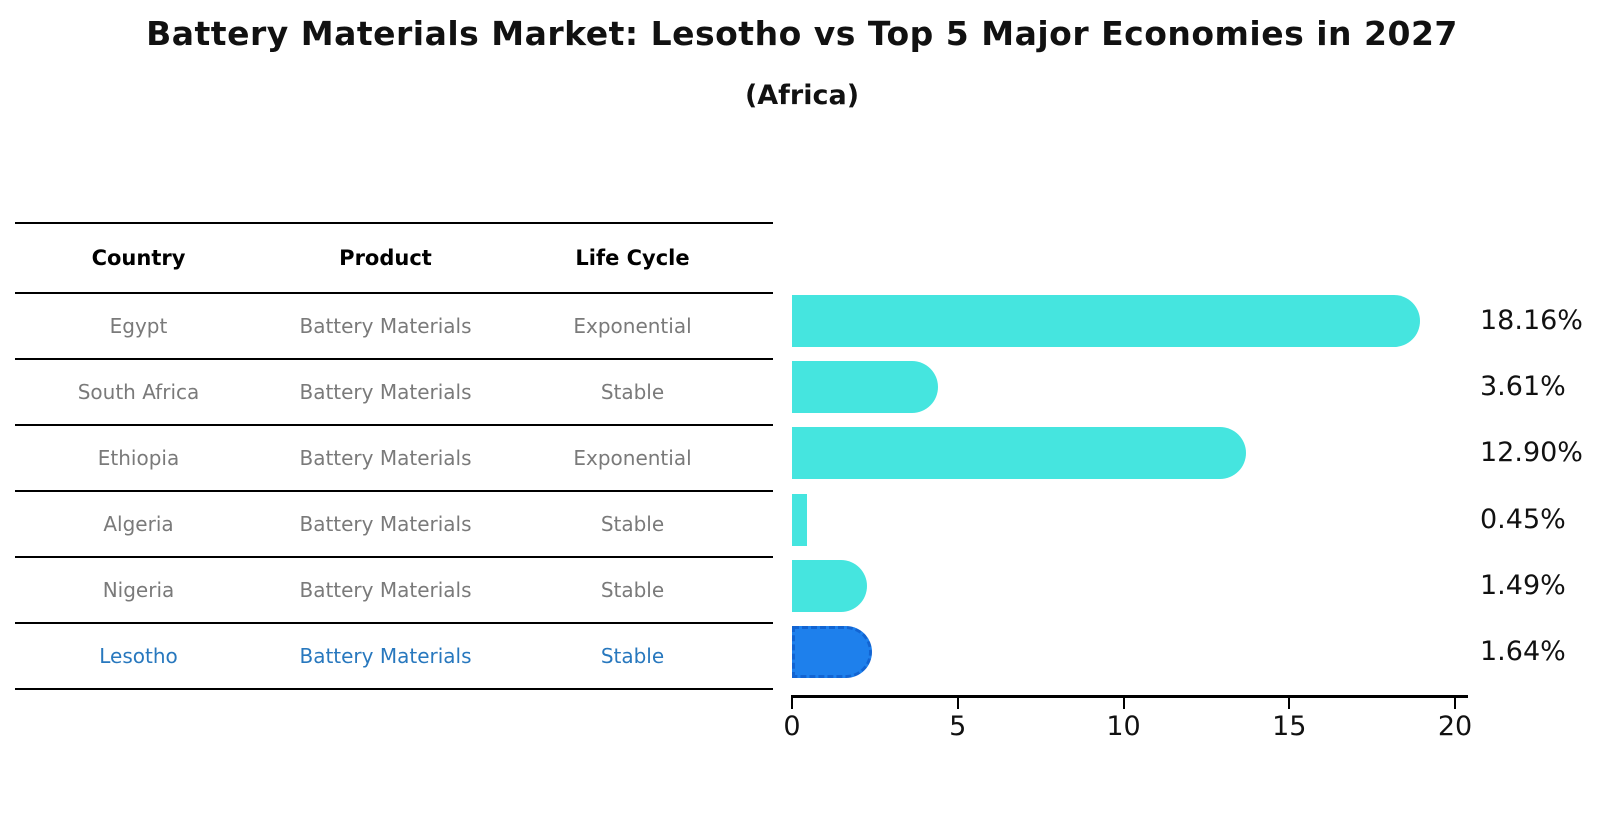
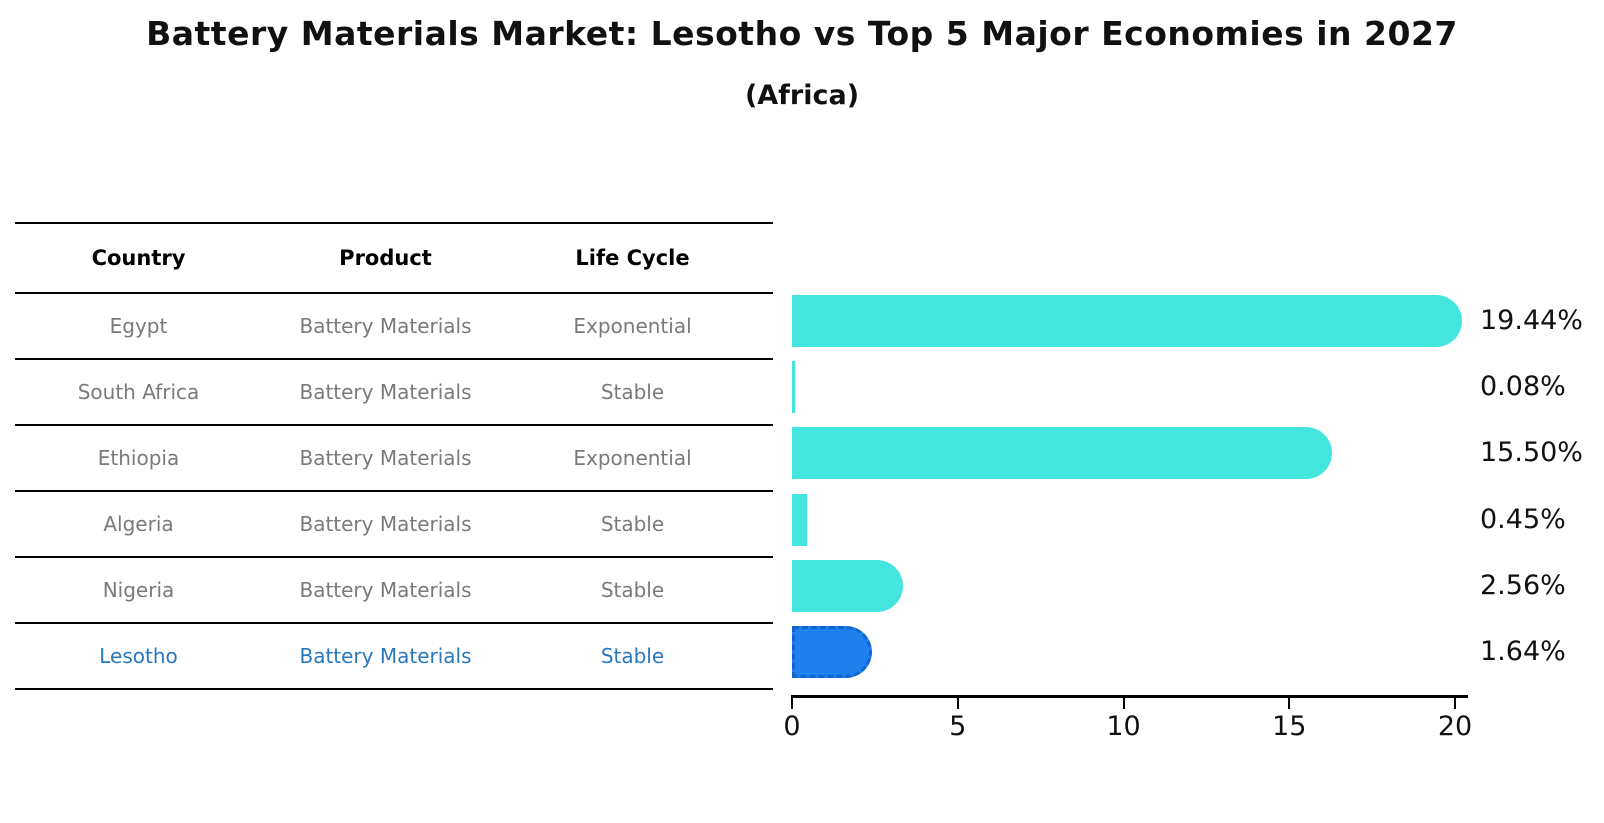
Egypt: 18.16% -> 19.44%
South Africa: 3.61% -> 0.08%
Ethiopia: 12.90% -> 15.50%
Nigeria: 1.49% -> 2.56%
